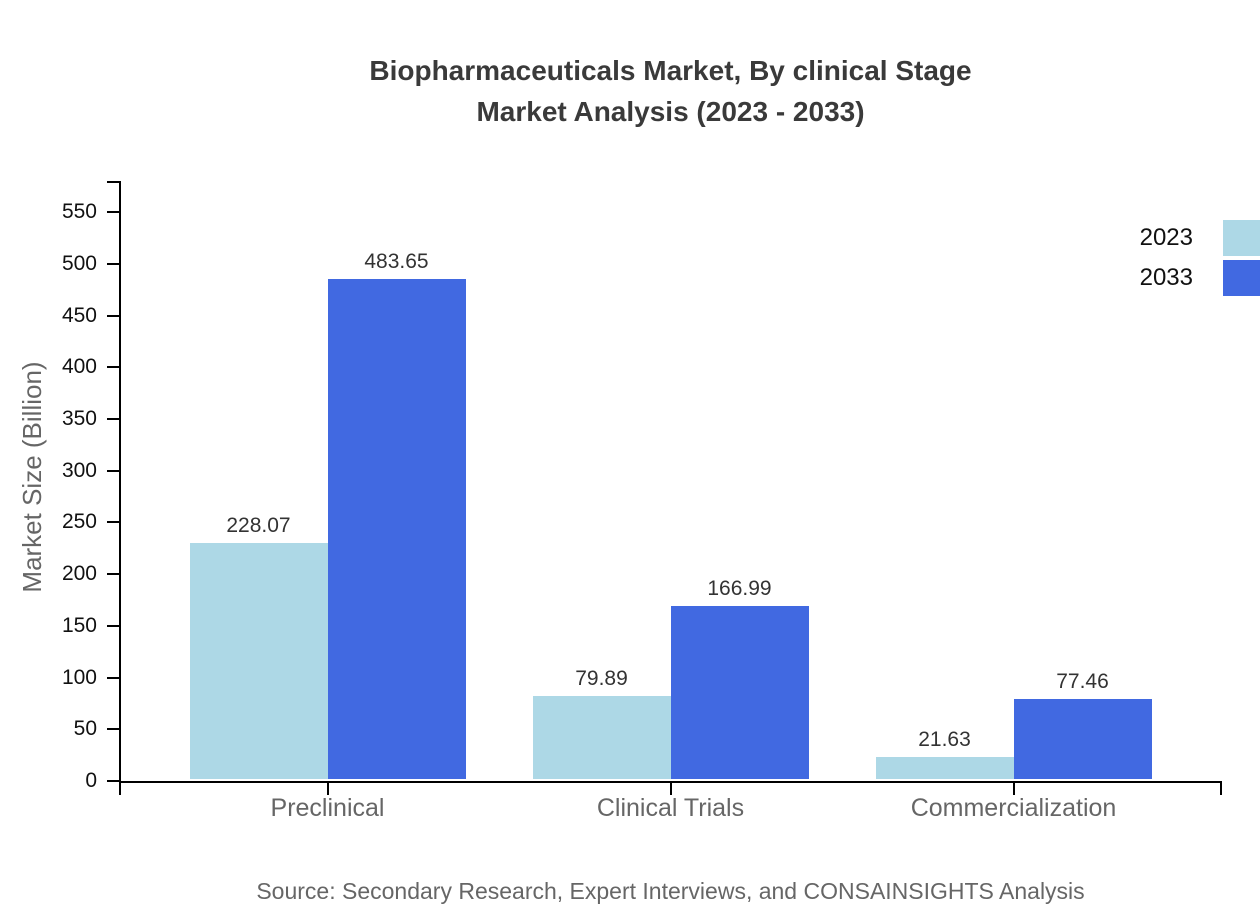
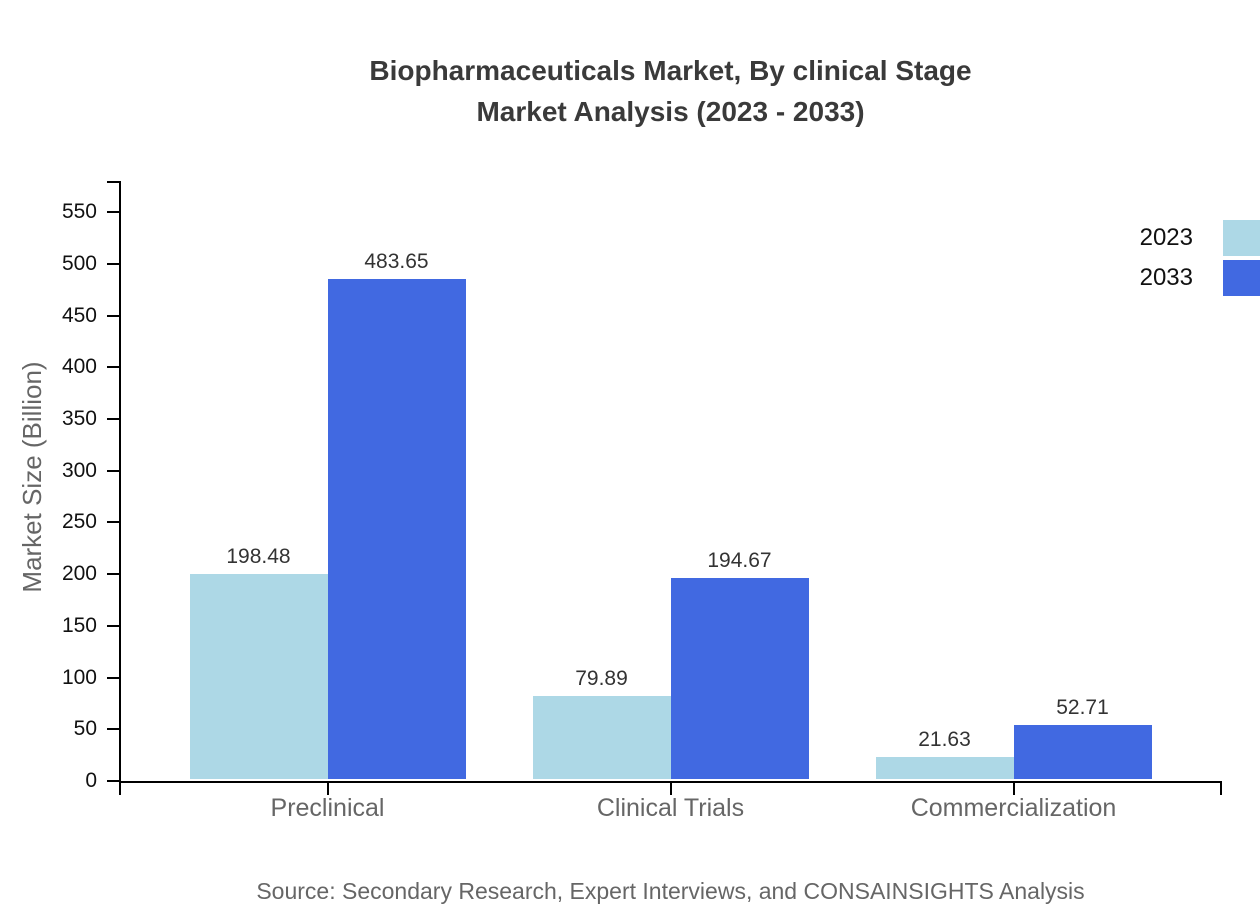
2023/Preclinical: 228.07 -> 198.48
2033/Clinical Trials: 166.99 -> 194.67
2033/Commercialization: 77.46 -> 52.71
